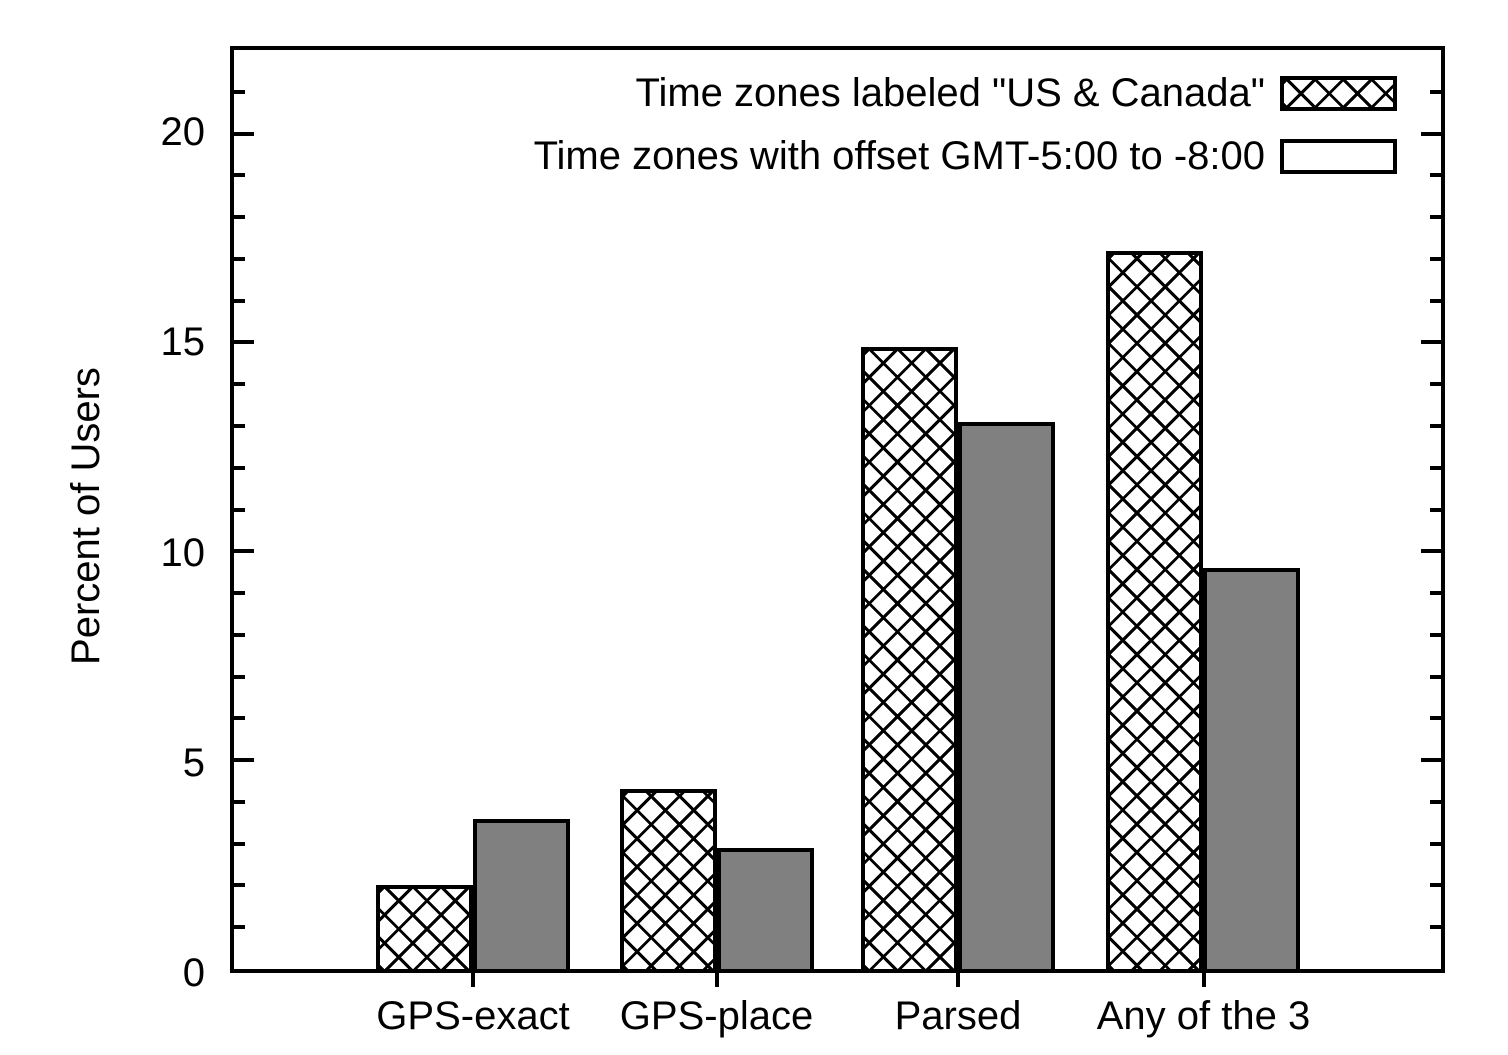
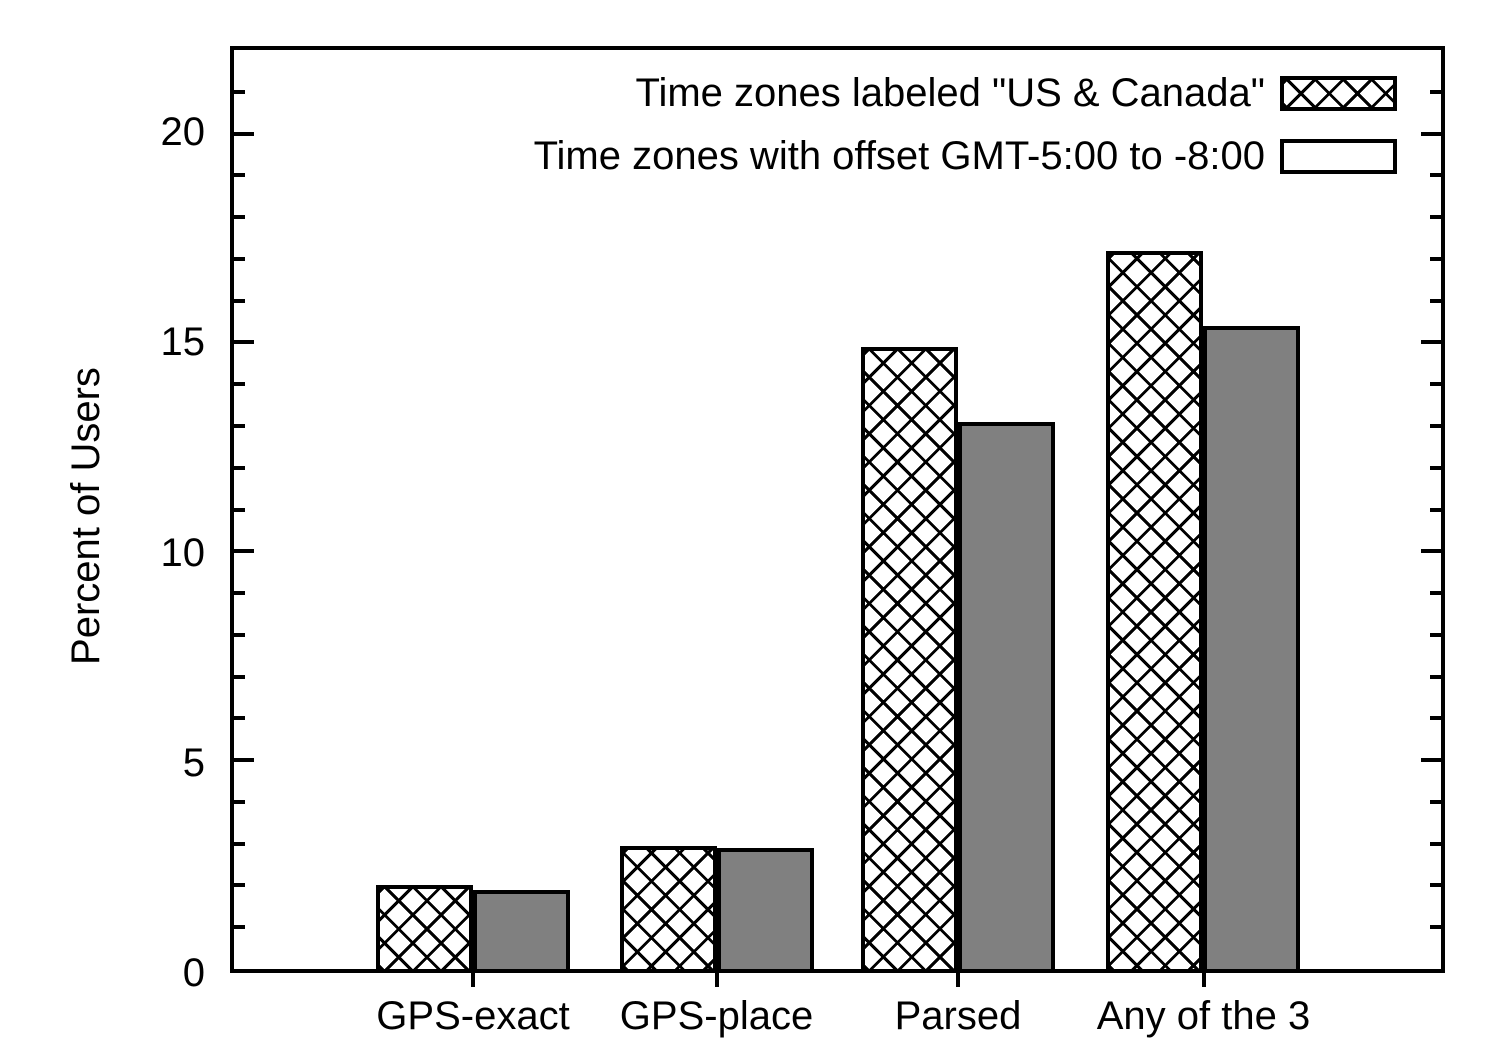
Time zones with offset GMT-5:00 to -8:00/GPS-exact: 3.6 -> 1.9
Time zones labeled "US & Canada"/GPS-place: 4.3 -> 3.0
Time zones with offset GMT-5:00 to -8:00/Any of the 3: 9.6 -> 15.4
